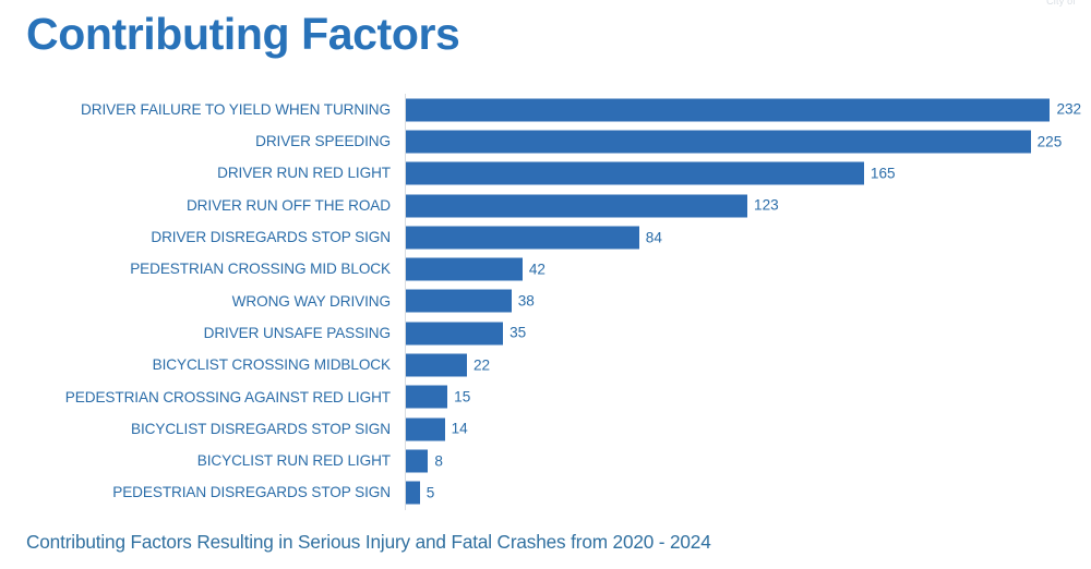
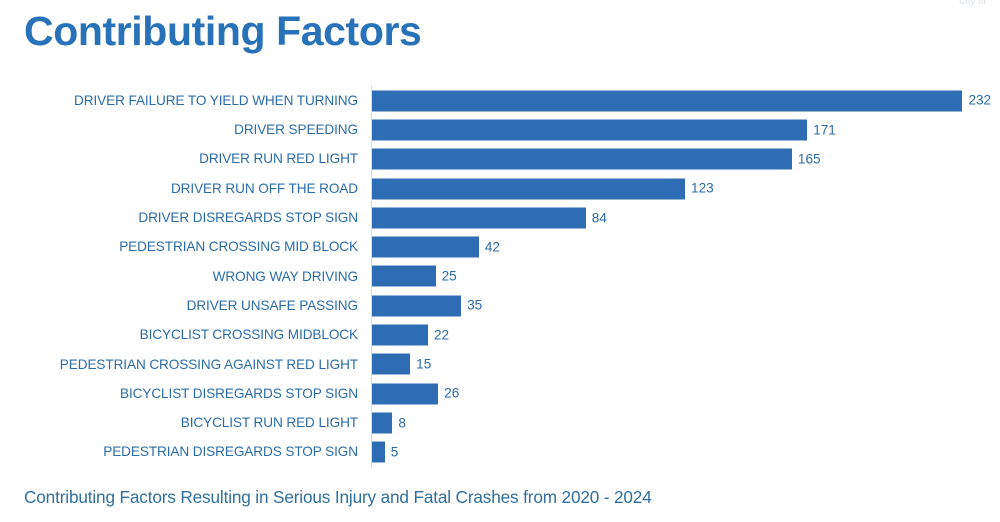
DRIVER SPEEDING: 225 -> 171
WRONG WAY DRIVING: 38 -> 25
BICYCLIST DISREGARDS STOP SIGN: 14 -> 26
